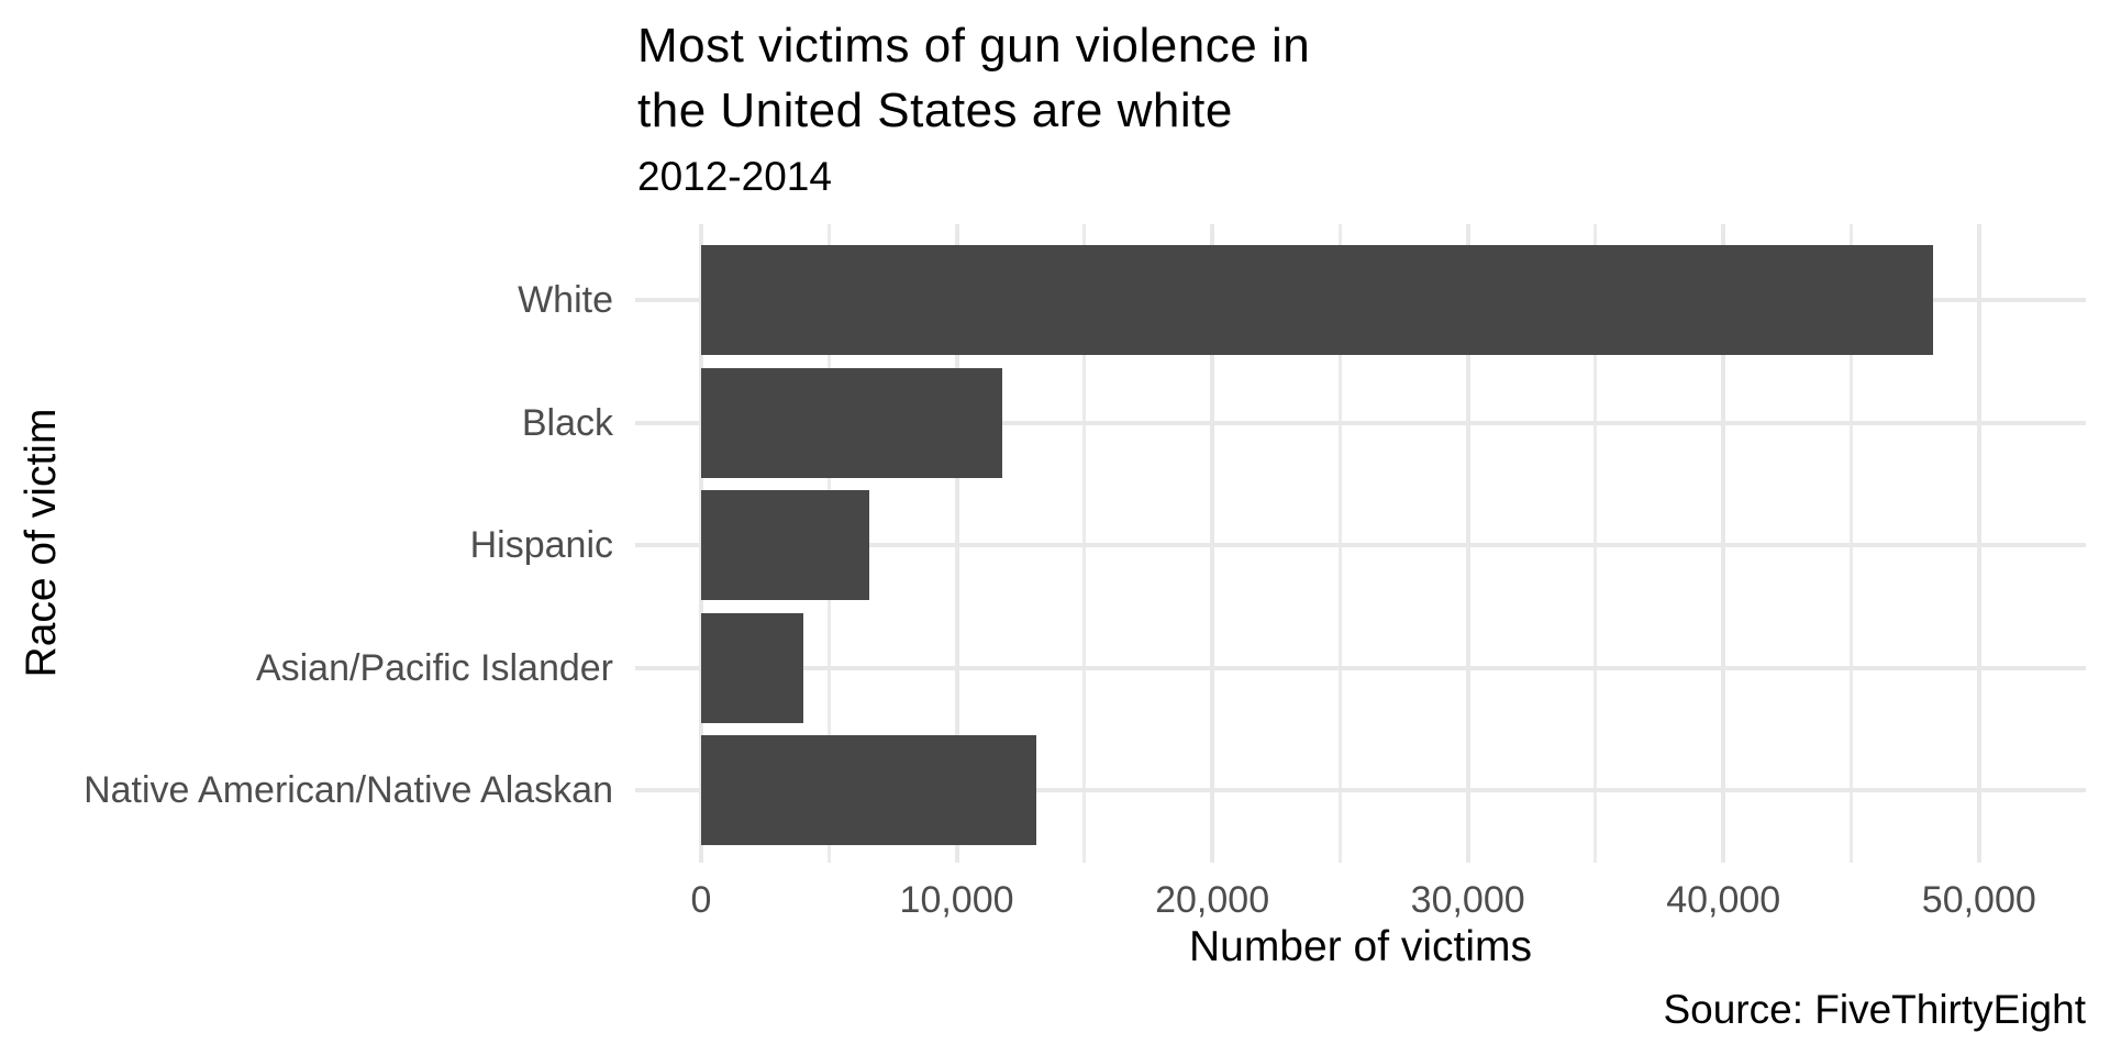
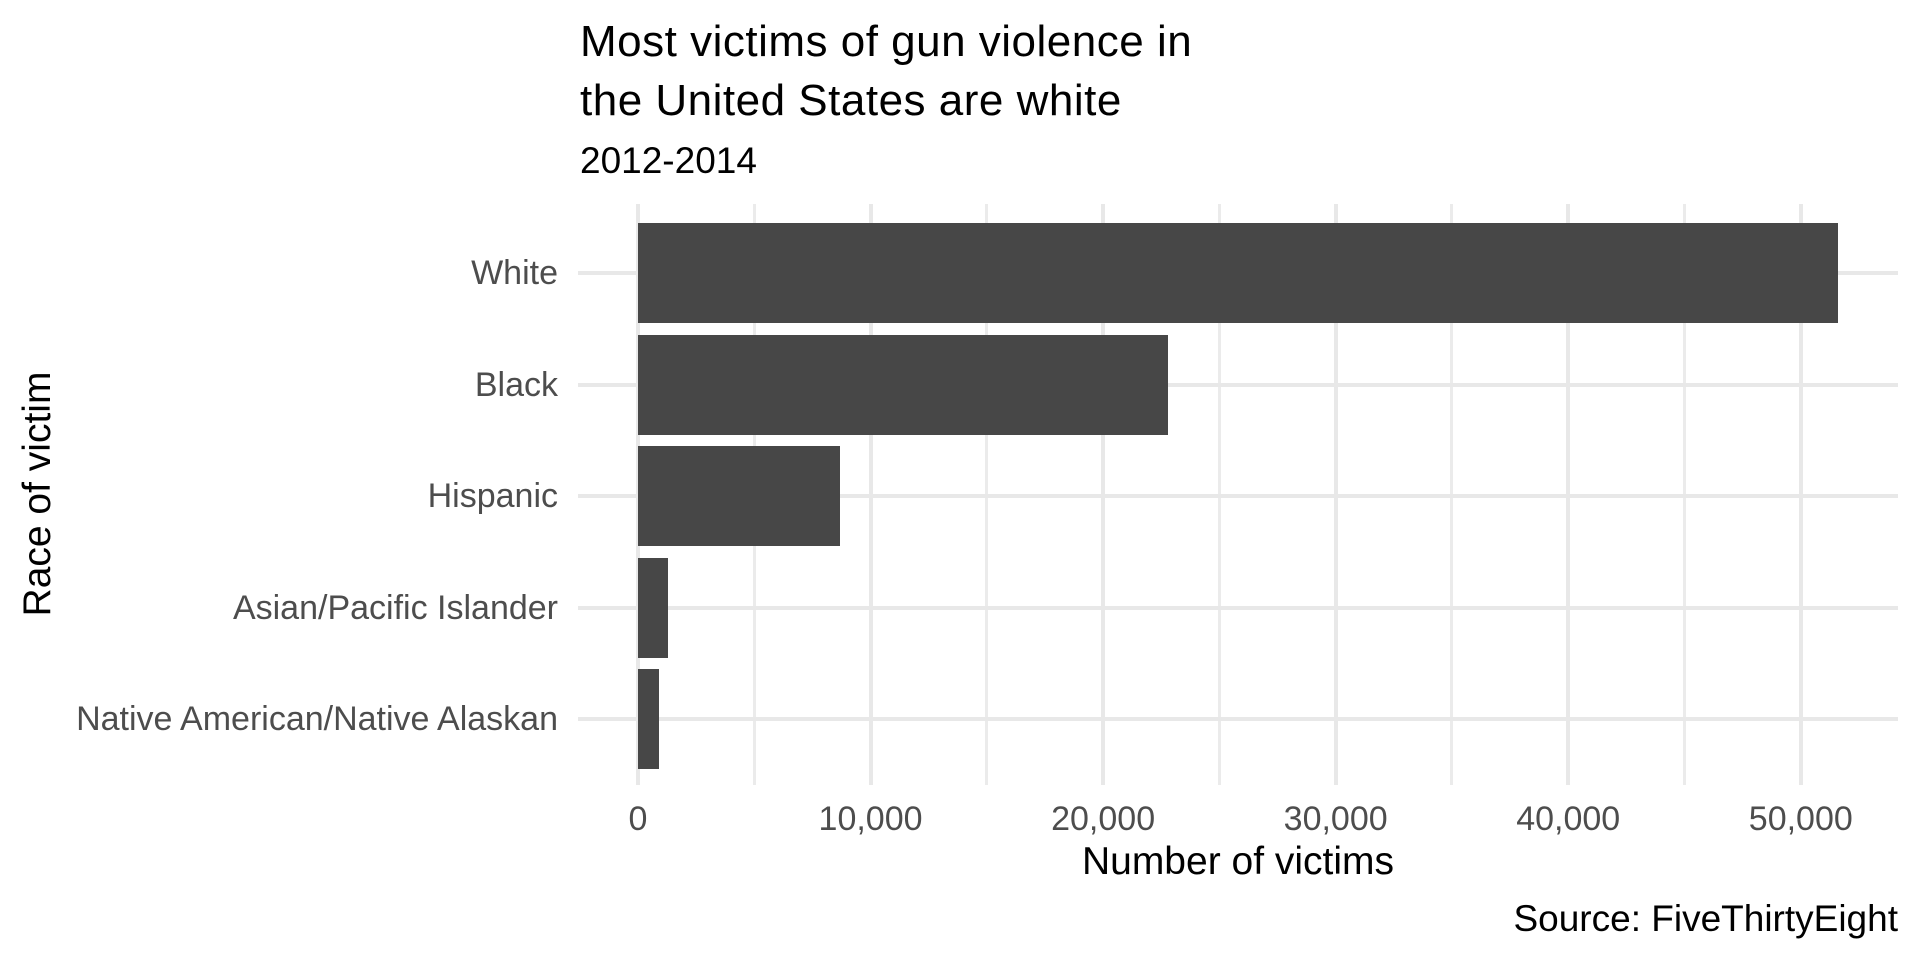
White: 48200 -> 51600
Black: 11800 -> 22800
Hispanic: 6600 -> 8700
Asian/Pacific Islander: 4000 -> 1300
Native American/Native Alaskan: 13100 -> 900
